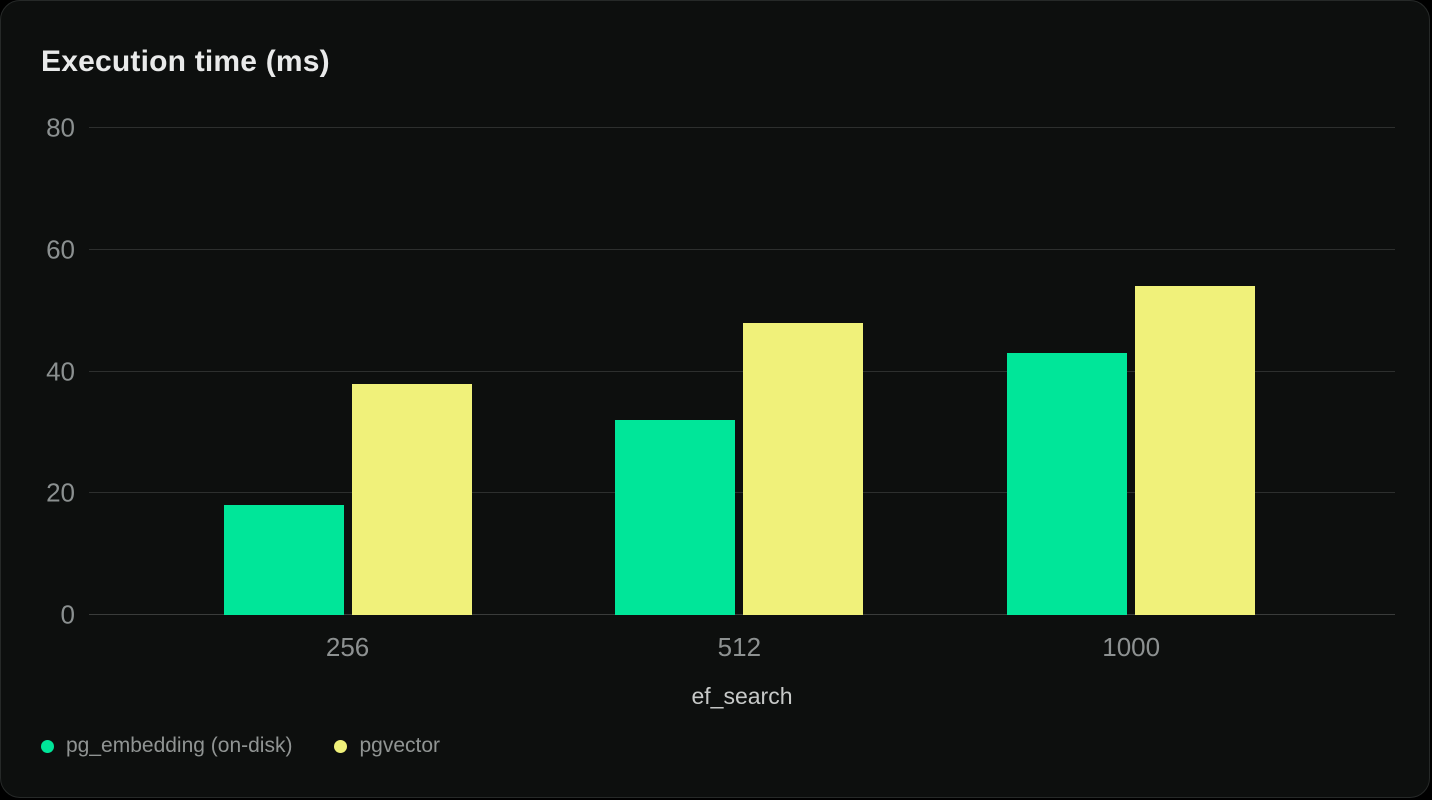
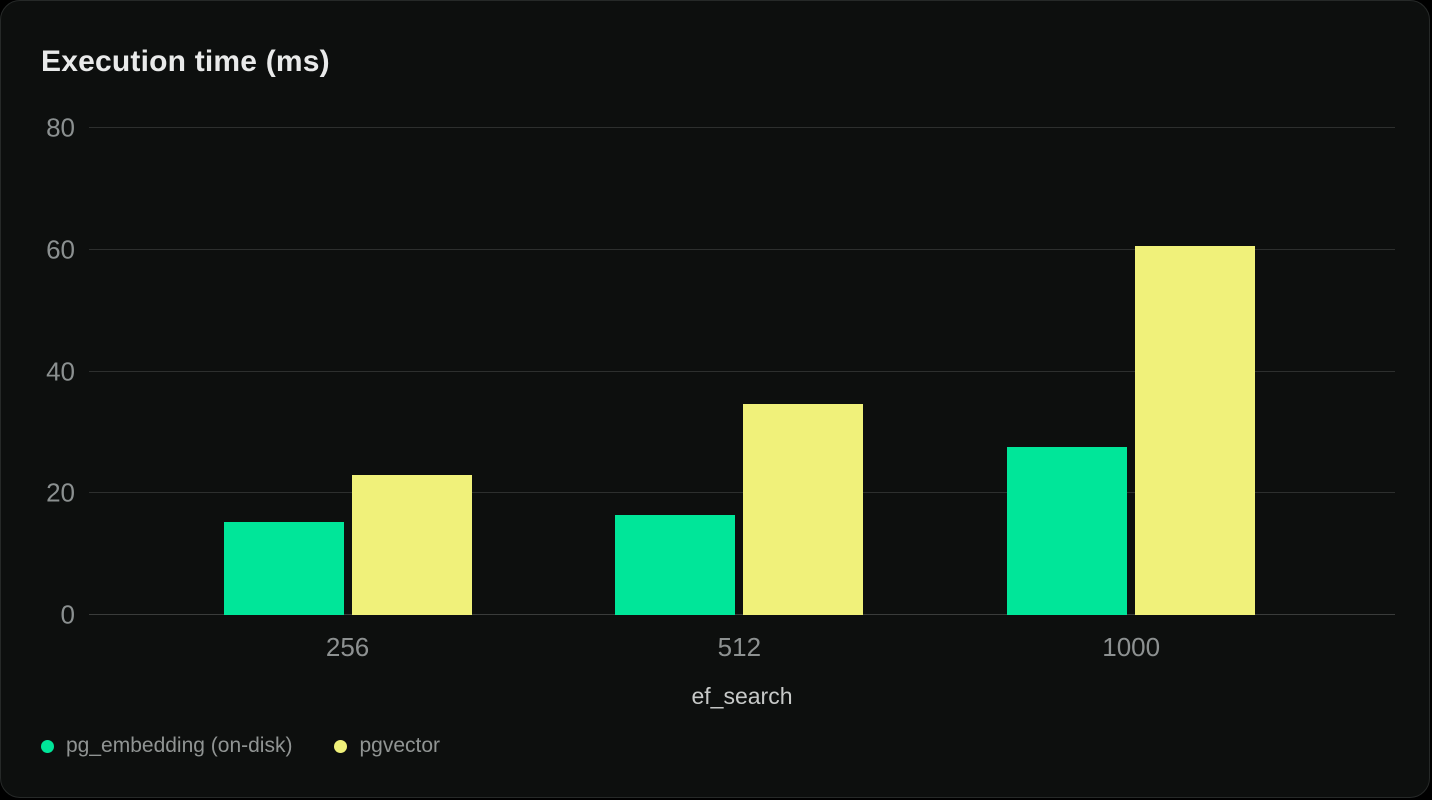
pg_embedding (on-disk)/256: 18 -> 15
pgvector/256: 38 -> 23
pg_embedding (on-disk)/512: 32 -> 16
pgvector/512: 48 -> 35
pg_embedding (on-disk)/1000: 43 -> 28
pgvector/1000: 54 -> 61
